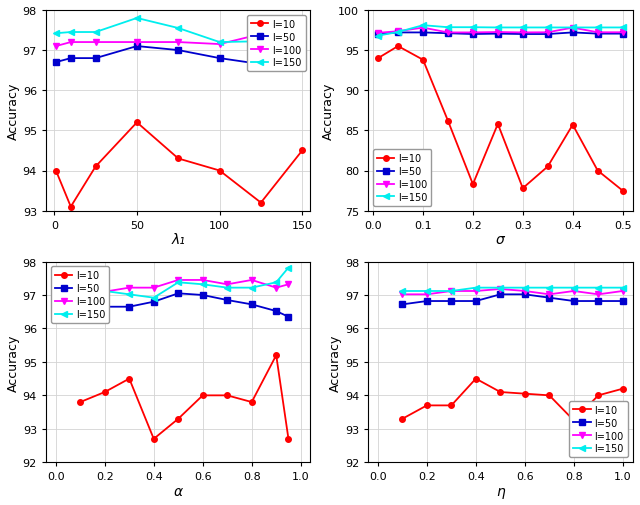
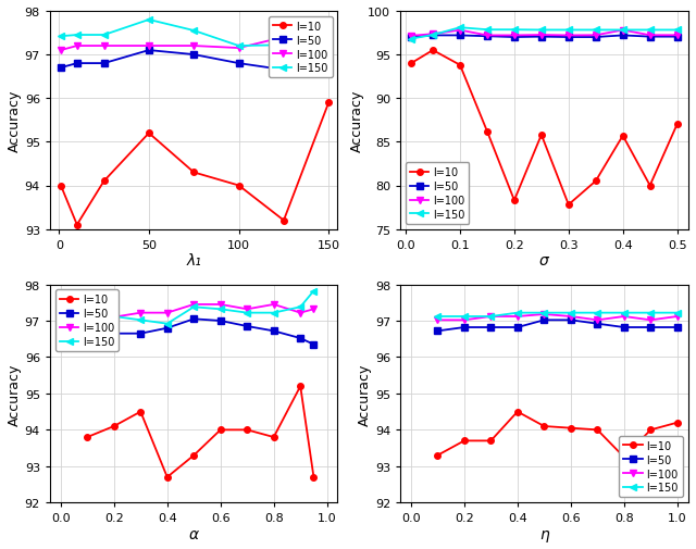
l=10/150: 94.5 -> 95.9
l=10/0.5: 77.5 -> 87.0
